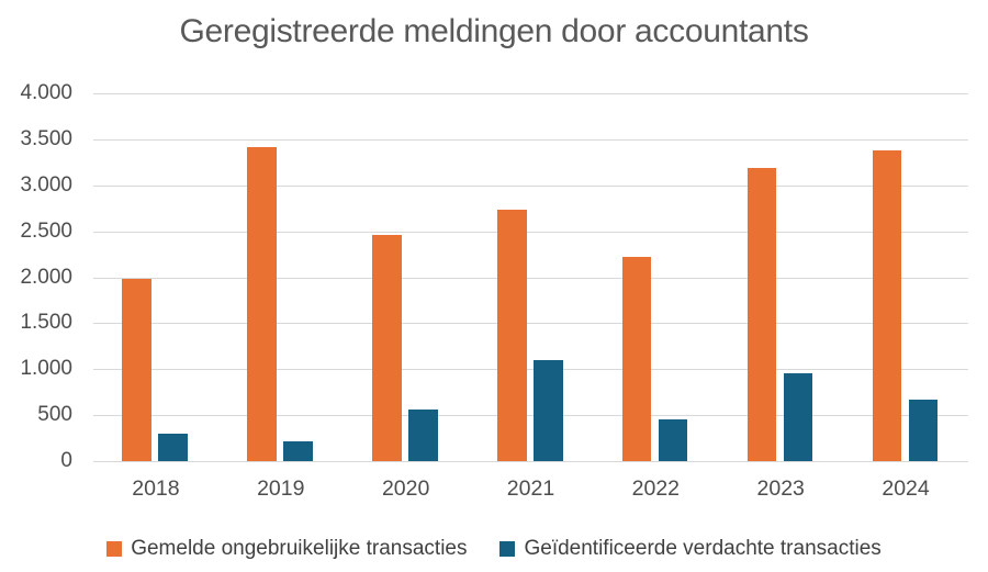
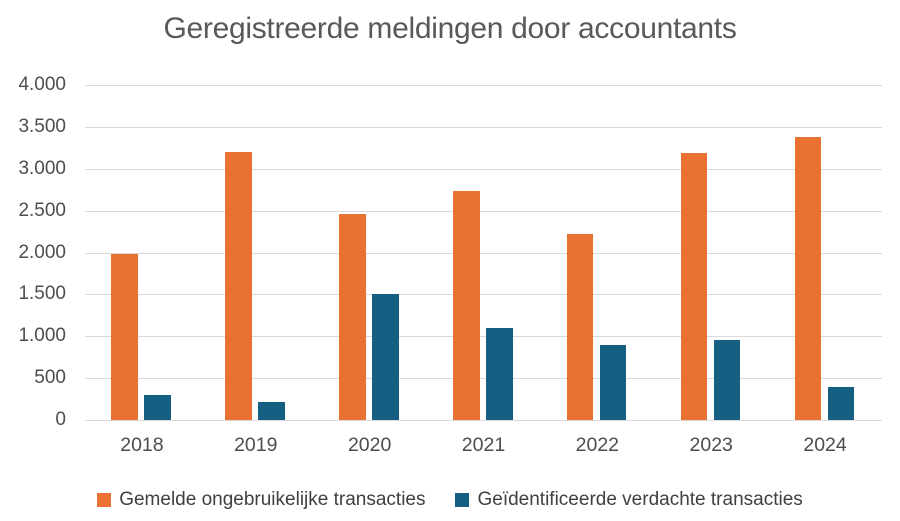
Gemelde ongebruikelijke transacties/2019: 3400 -> 3200
Geïdentificeerde verdachte transacties/2020: 600 -> 1500
Geïdentificeerde verdachte transacties/2022: 400 -> 900
Geïdentificeerde verdachte transacties/2024: 700 -> 400
